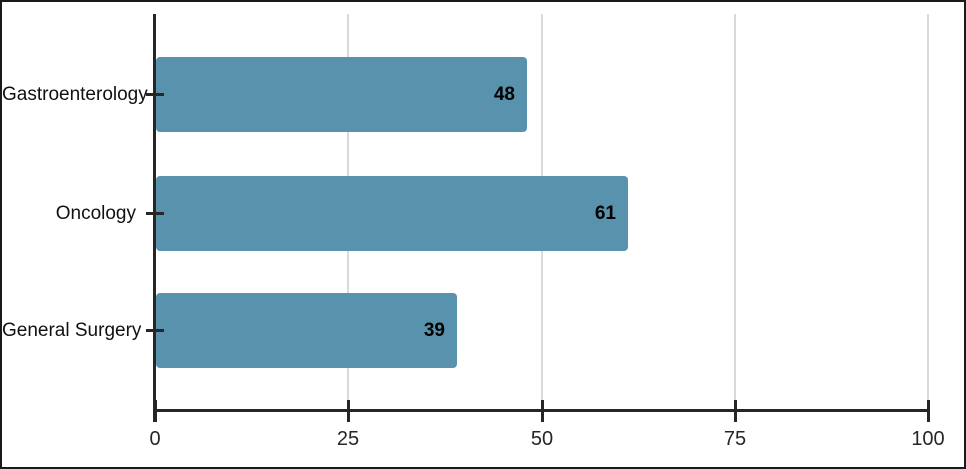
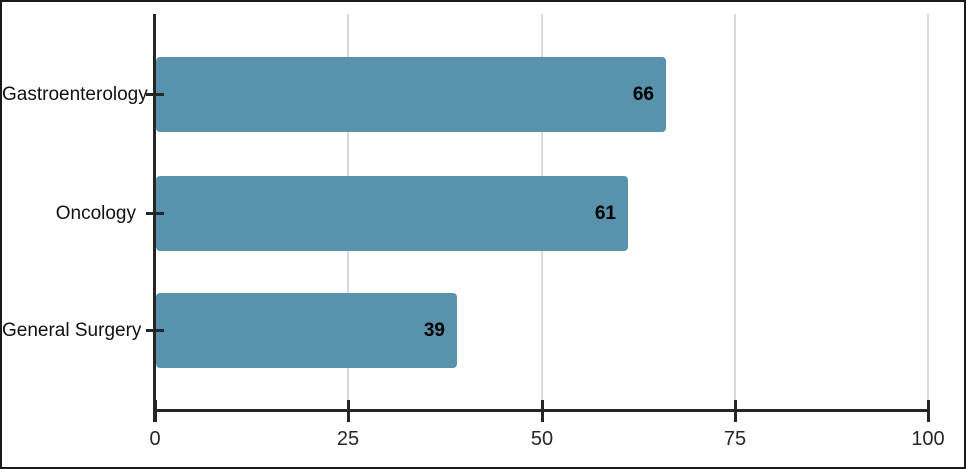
Gastroenterology: 48 -> 66
